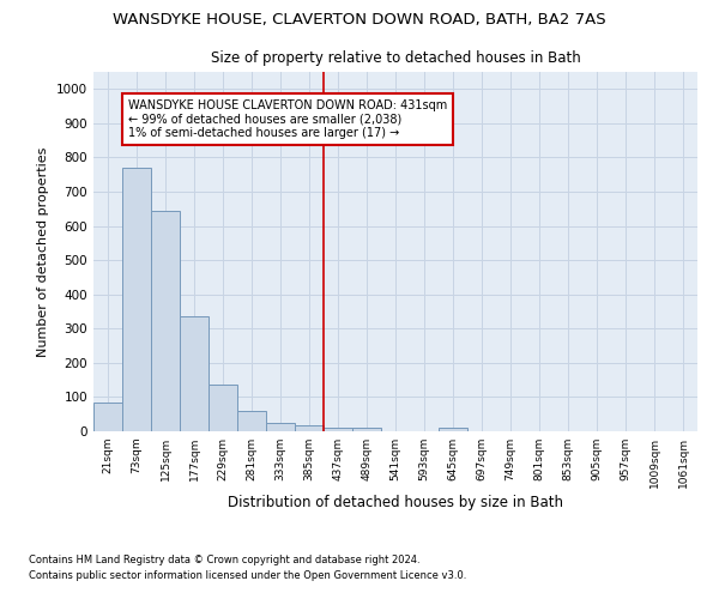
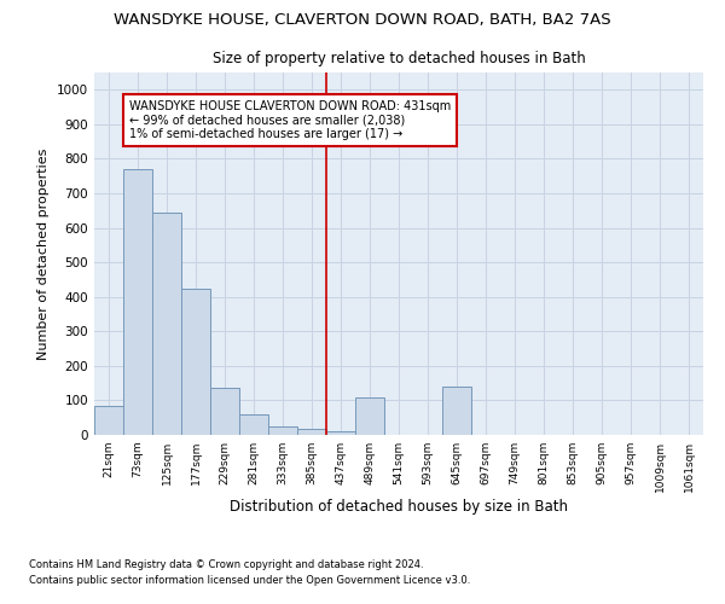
177sqm: 335 -> 425
489sqm: 10 -> 110
645sqm: 12 -> 140
